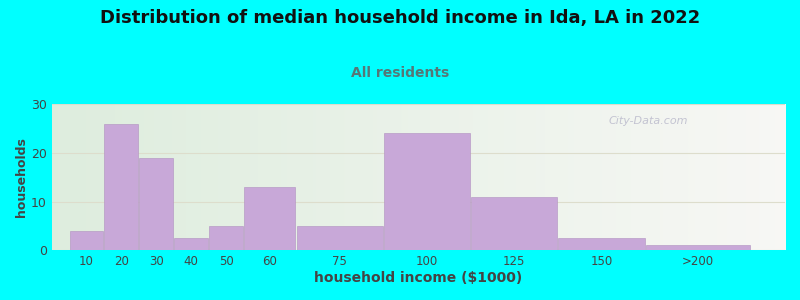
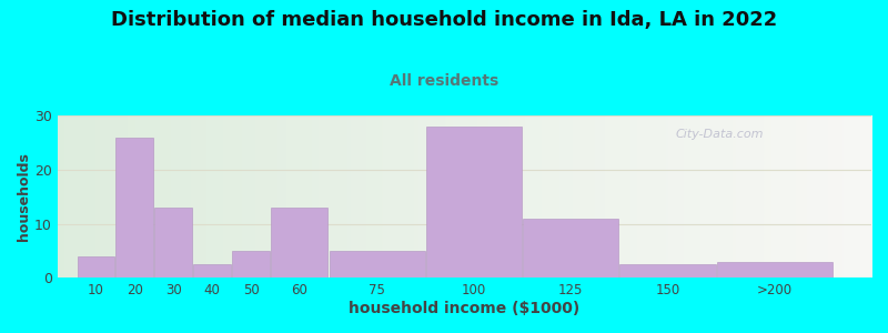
30: 19.0 -> 13.0
100: 24.0 -> 28.0
>200: 1.0 -> 3.0
